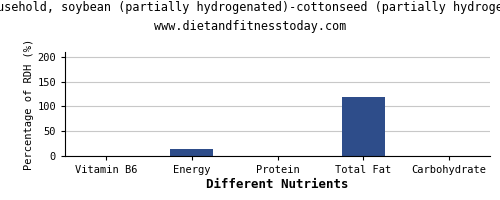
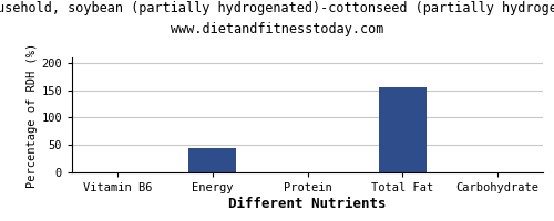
Energy: 15 -> 45
Total Fat: 120 -> 155
